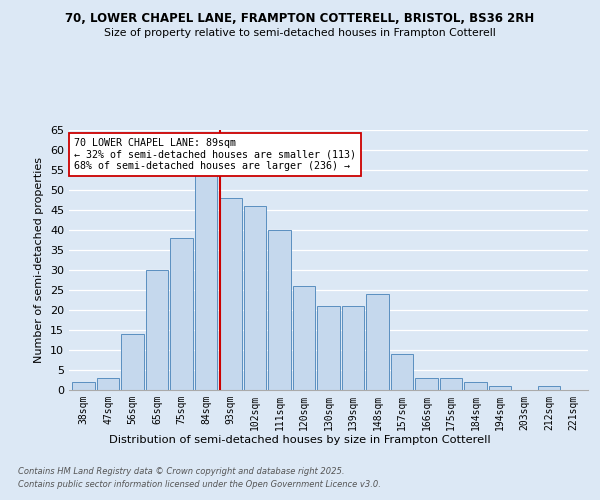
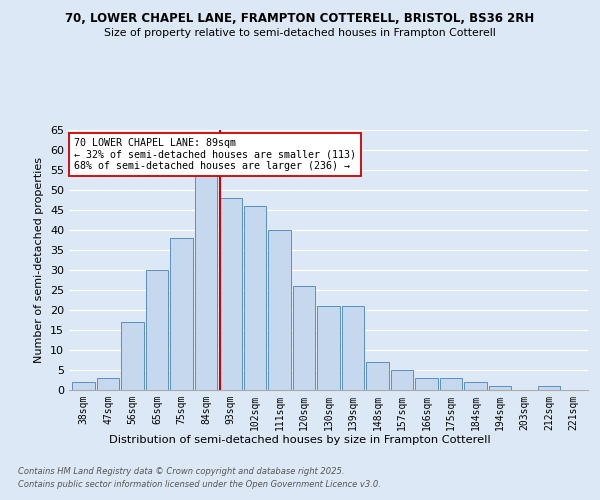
56sqm: 14 -> 17
148sqm: 24 -> 7
157sqm: 9 -> 5
